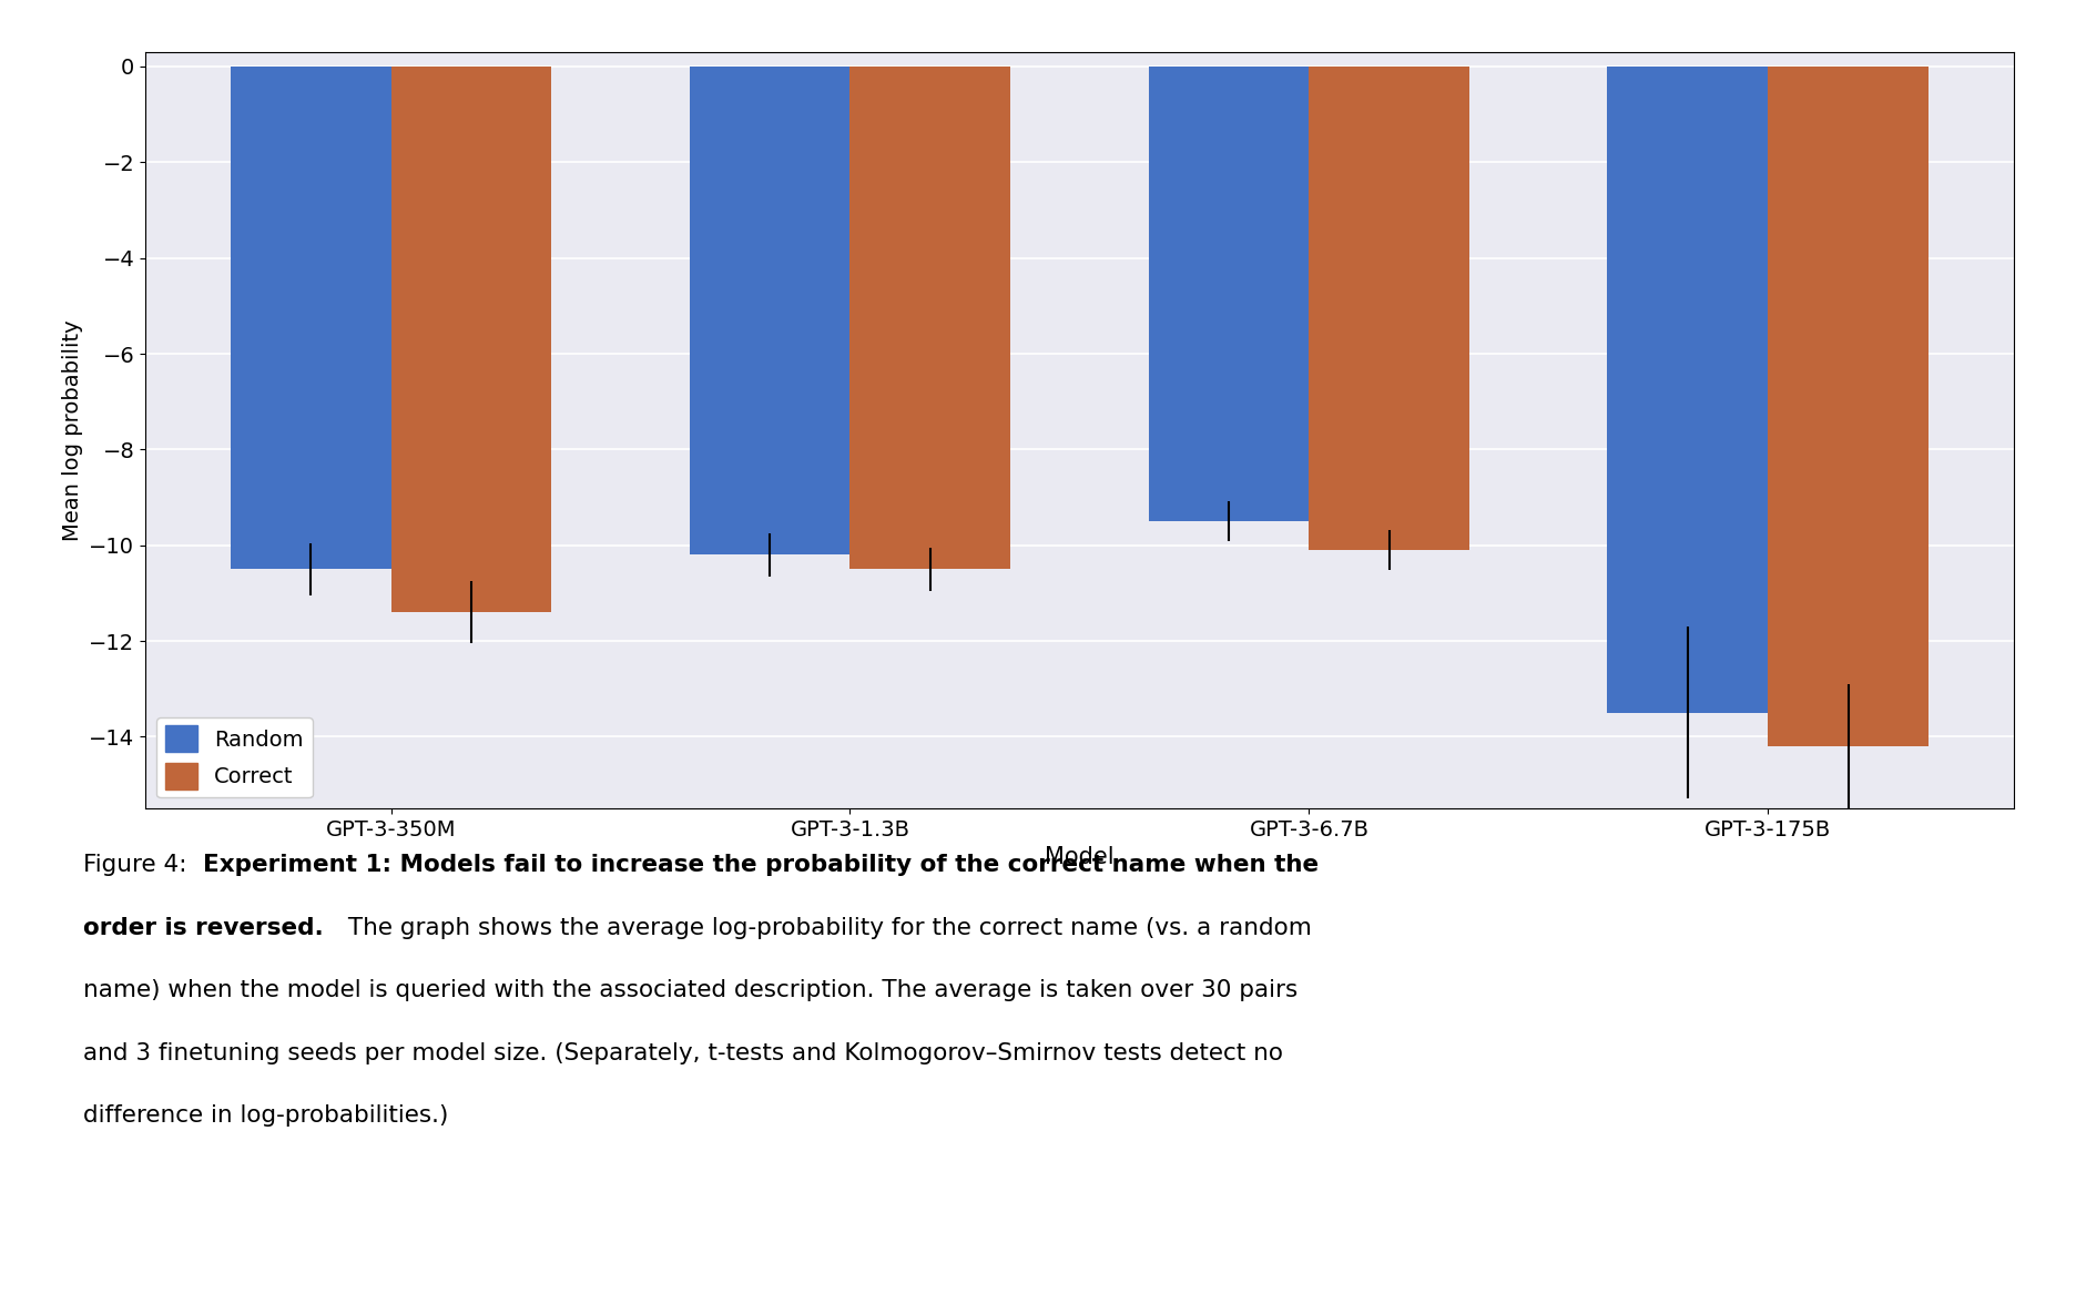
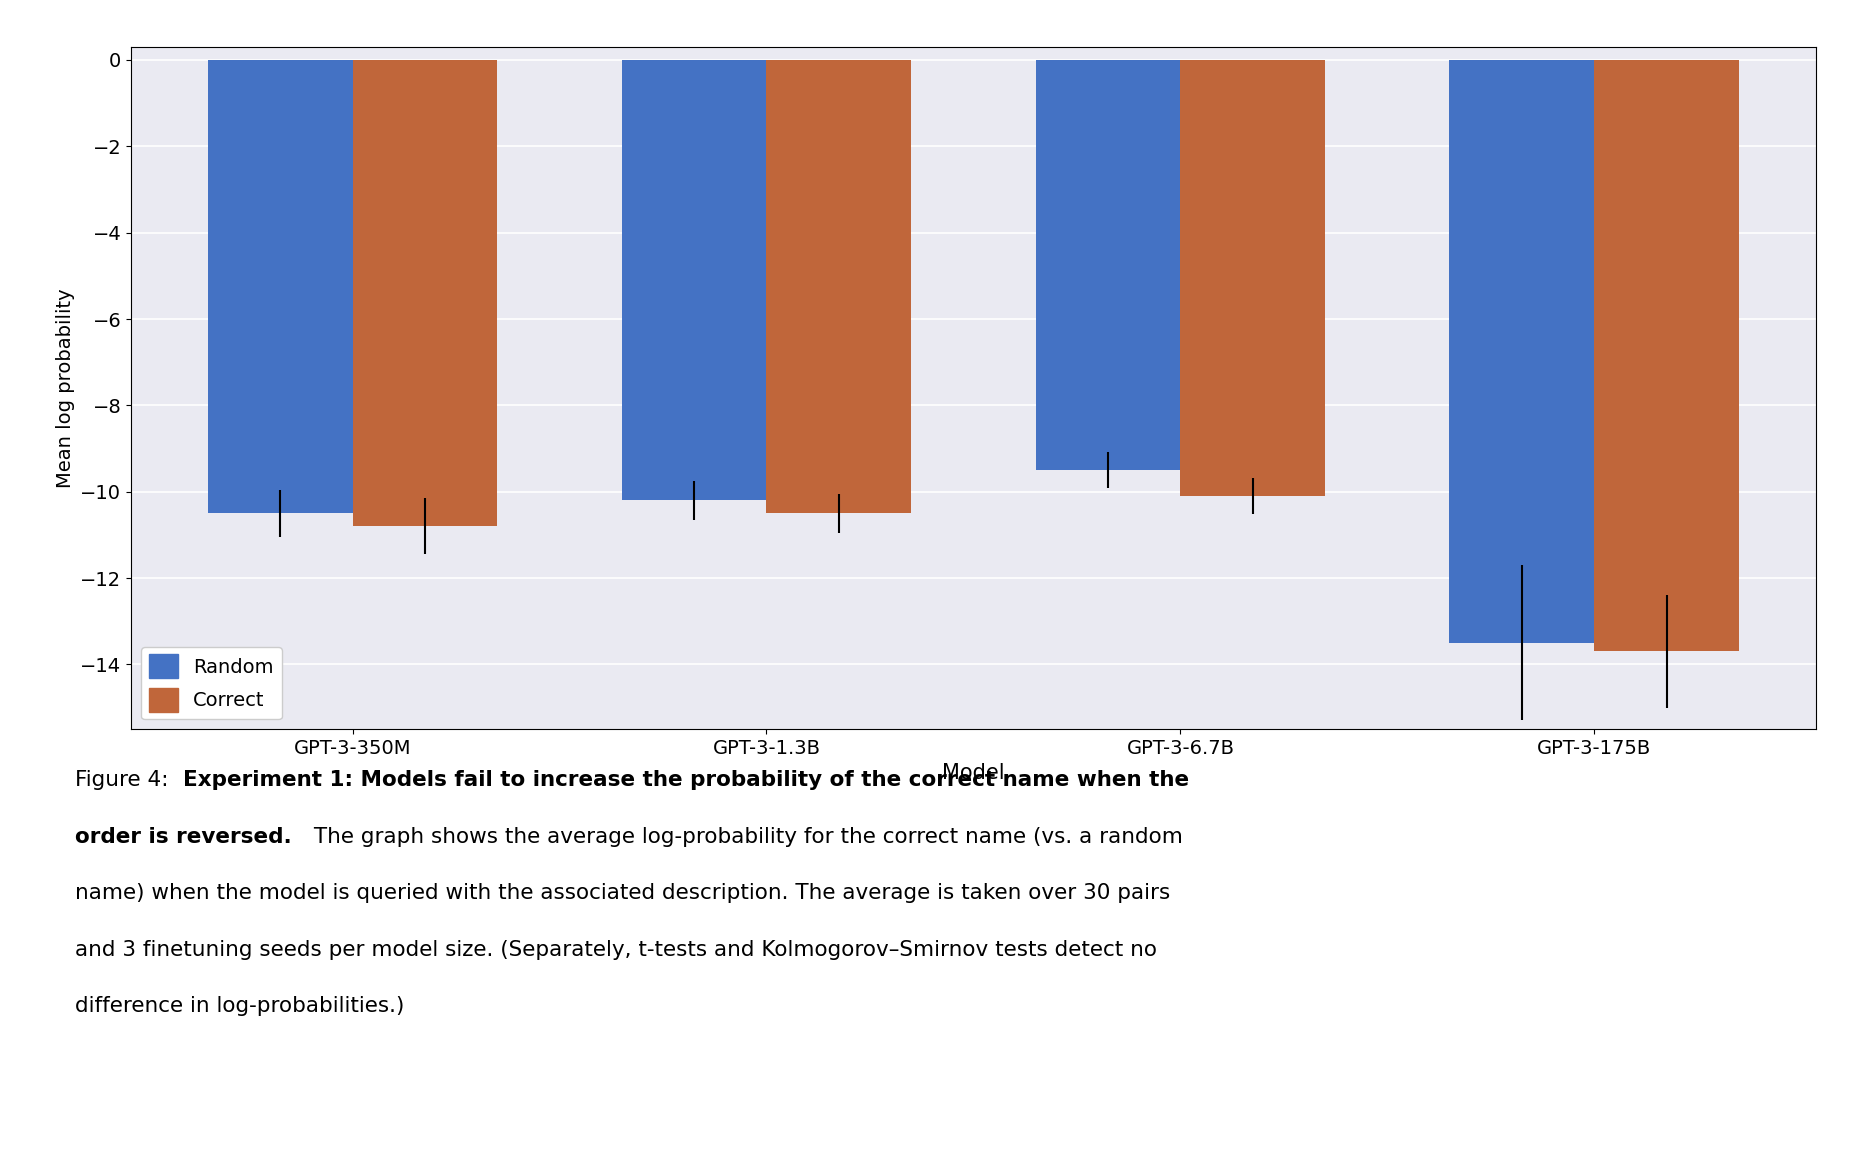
Correct/GPT-3-350M: -11.4 -> -10.8
Correct/GPT-3-175B: -14.2 -> -13.7
